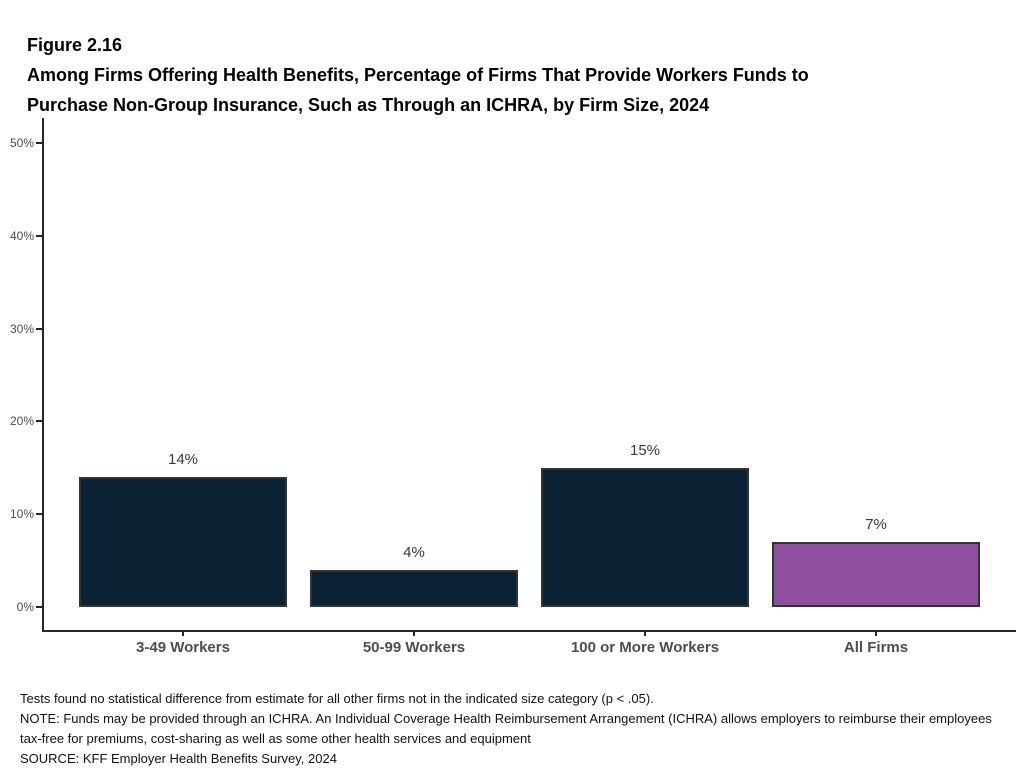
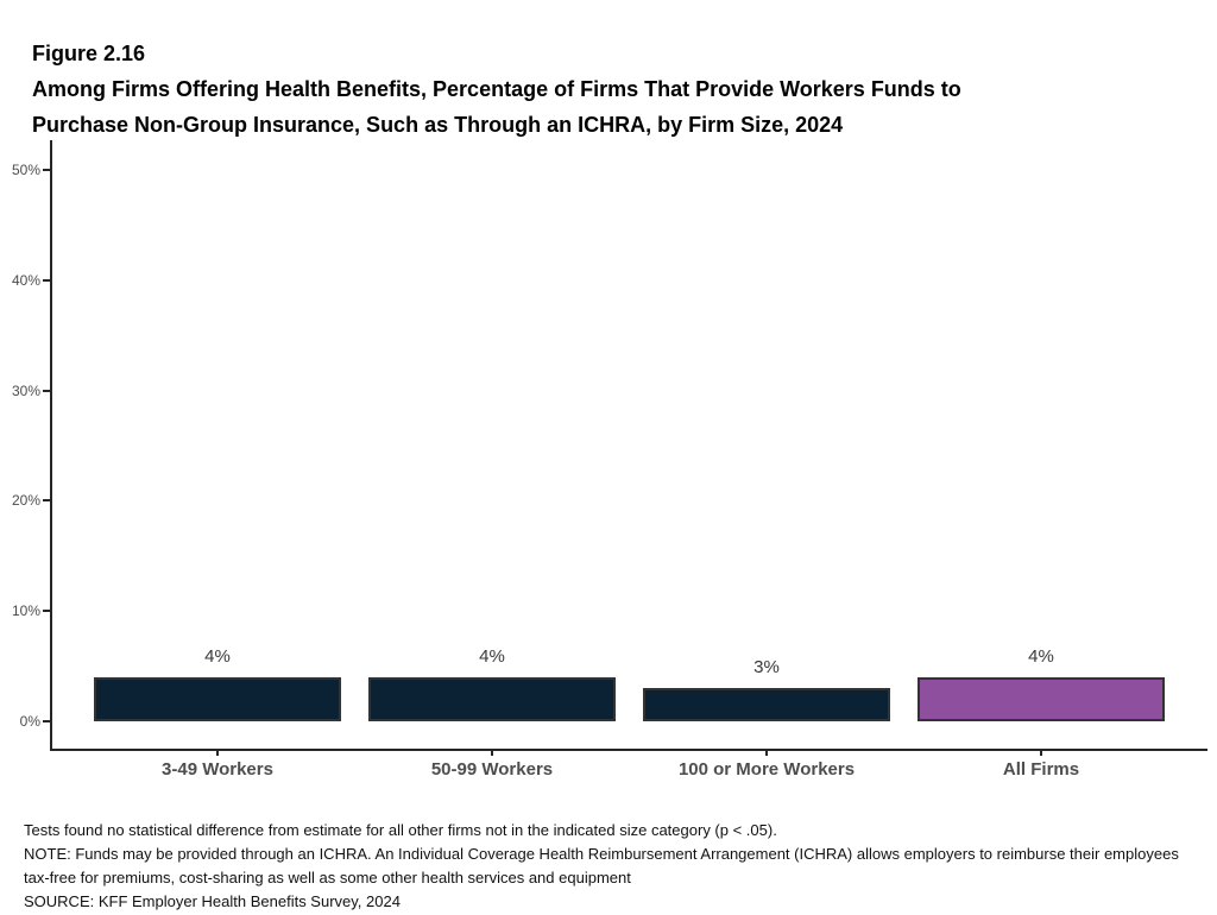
3-49 Workers: 14% -> 4%
100 or More Workers: 15% -> 3%
All Firms: 7% -> 4%
